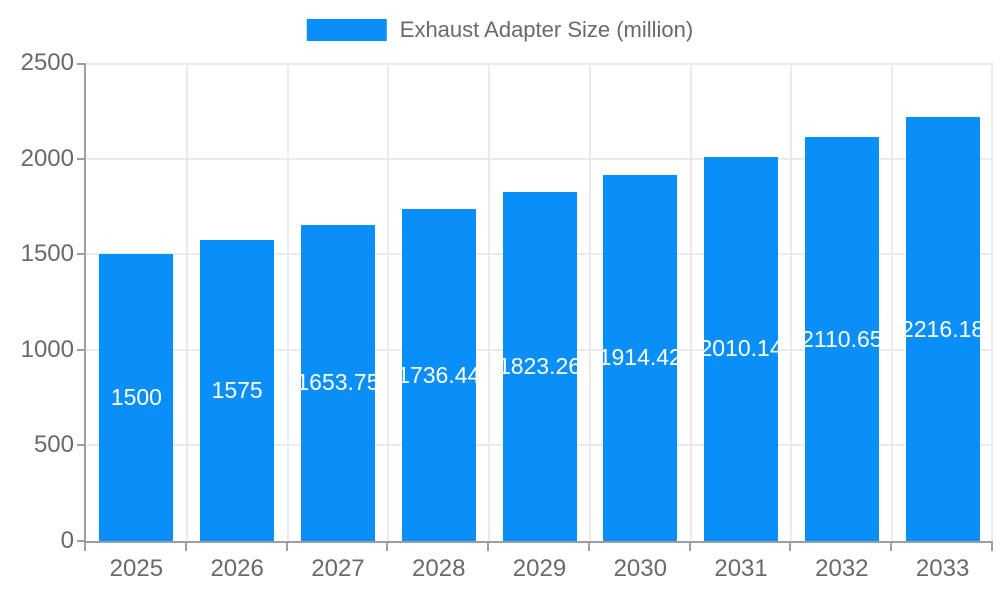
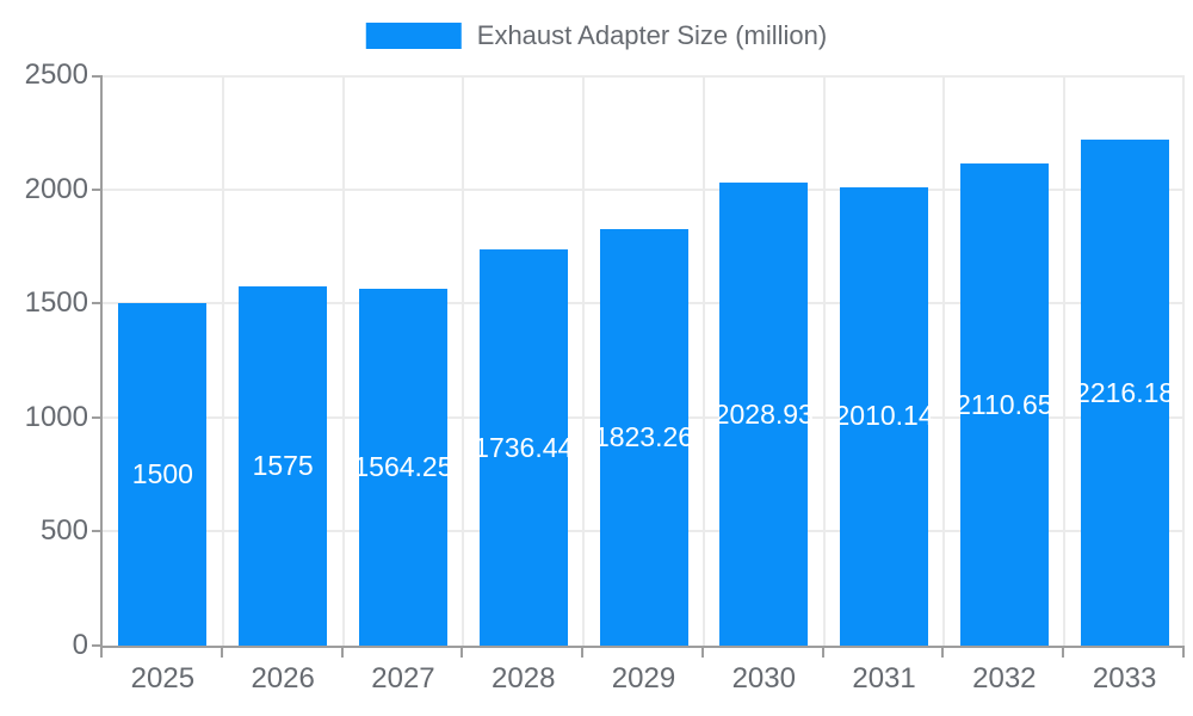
2027: 1653.75 -> 1564.25
2030: 1914.42 -> 2028.93
